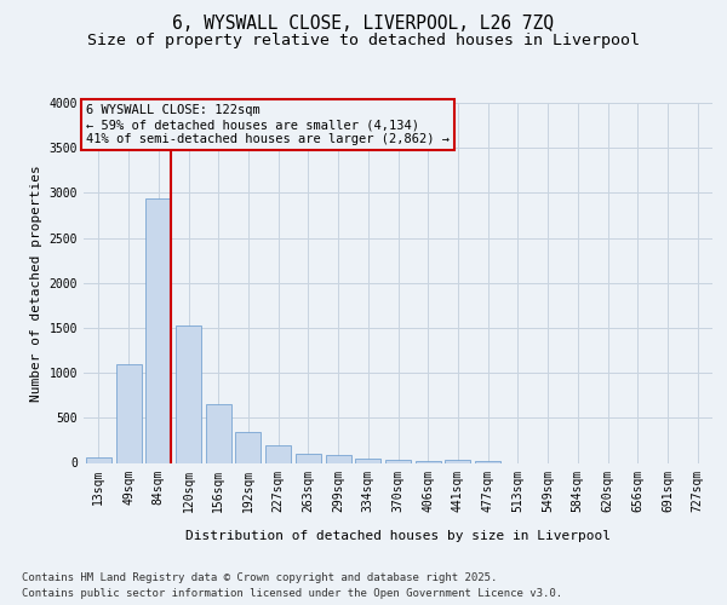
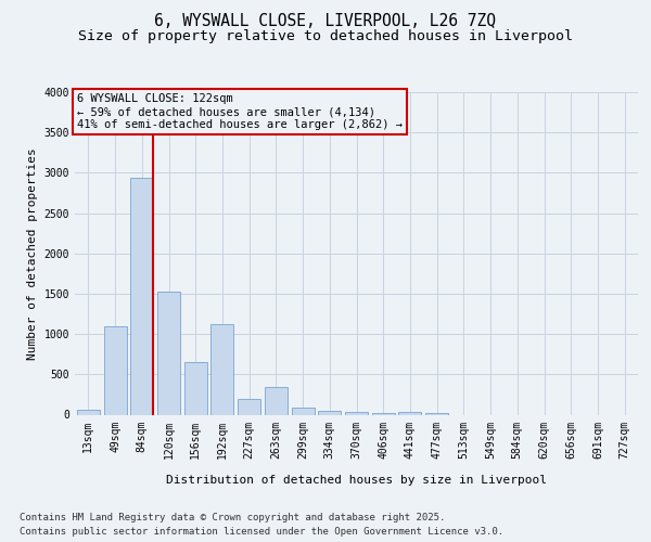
192sqm: 340 -> 1120
263sqm: 100 -> 340
